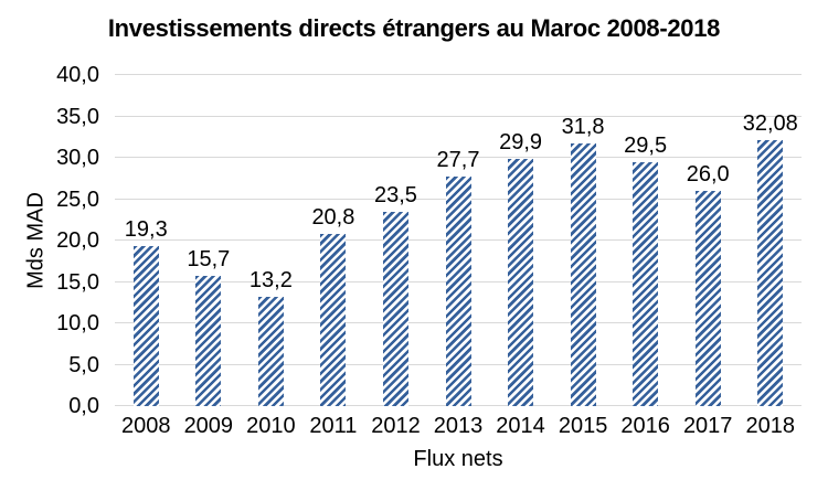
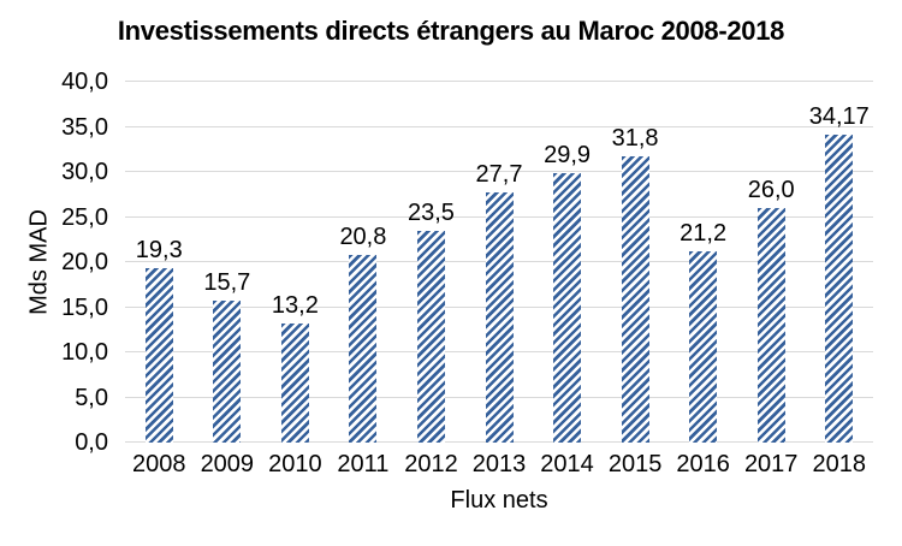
2016: 29,5 -> 21,2
2018: 32,08 -> 34,17
